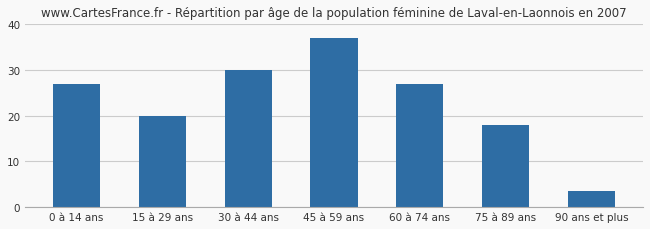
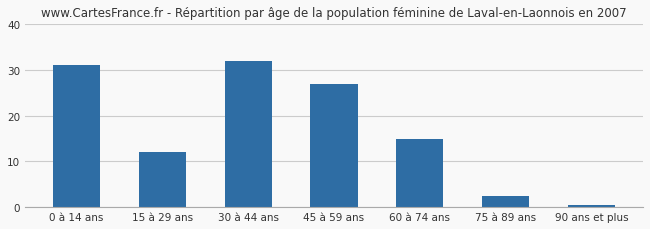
0 à 14 ans: 27.0 -> 31.0
15 à 29 ans: 20.0 -> 12.0
30 à 44 ans: 30.0 -> 32.0
45 à 59 ans: 37.0 -> 27.0
60 à 74 ans: 27.0 -> 15.0
75 à 89 ans: 18.0 -> 2.5
90 ans et plus: 3.5 -> 0.5
